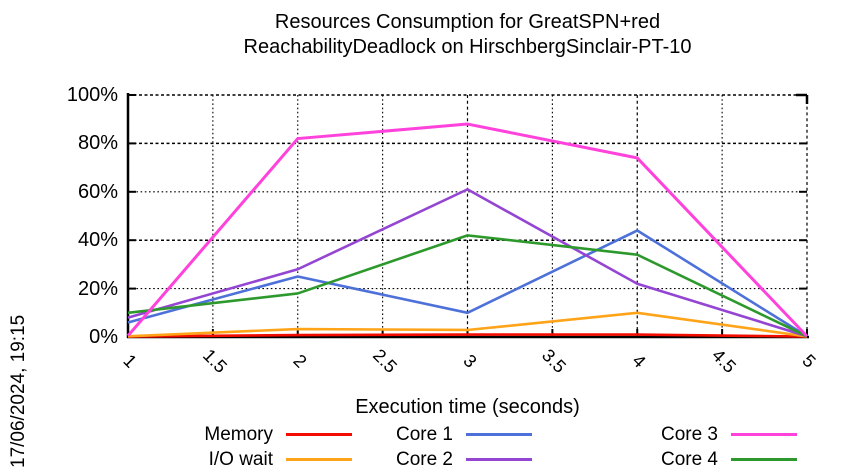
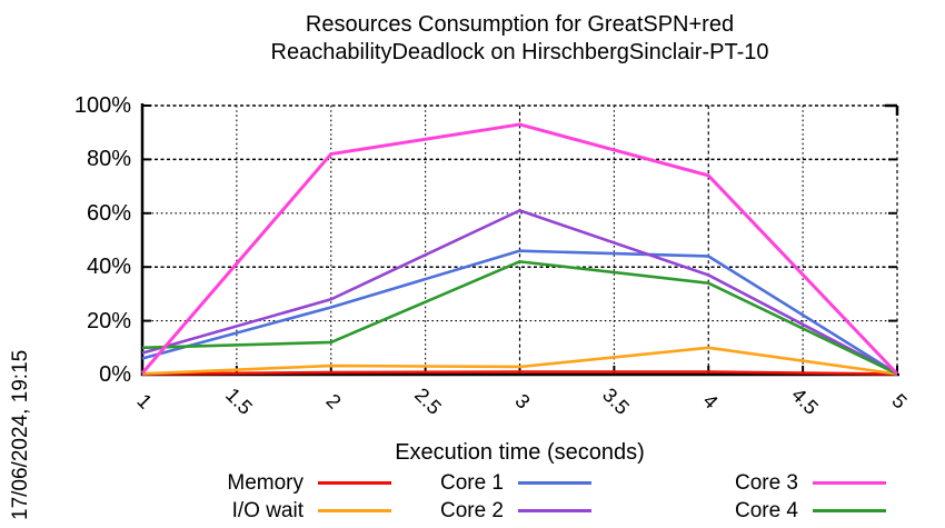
Core 4/2: 18% -> 12%
Core 1/3: 10% -> 46%
Core 3/3: 88% -> 93%
Core 2/4: 22% -> 37%
